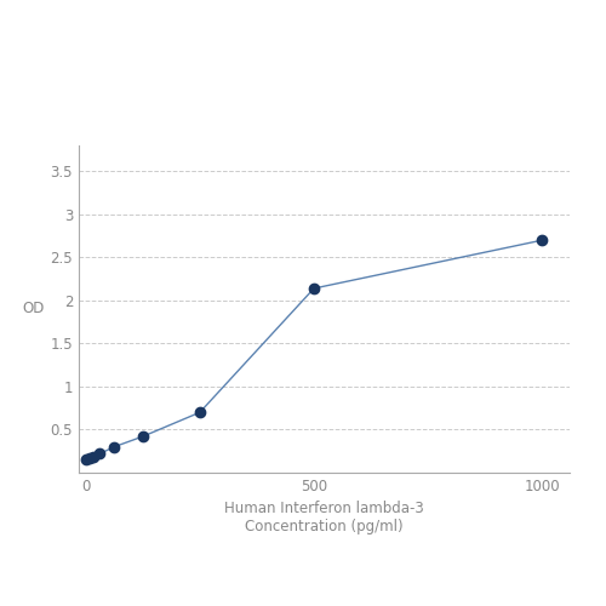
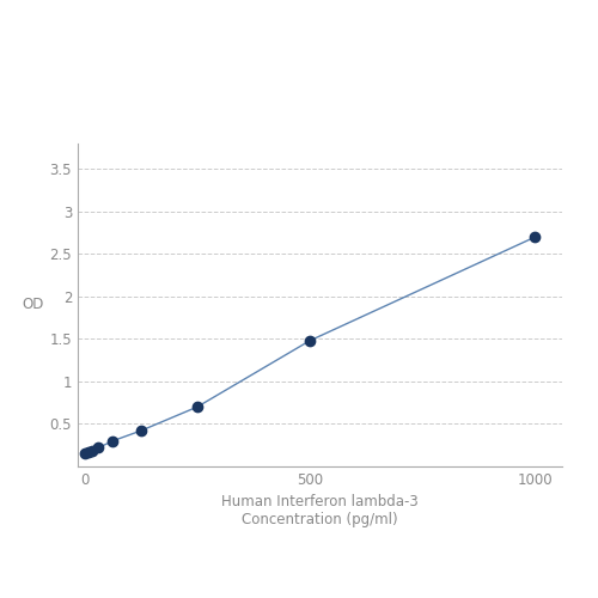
500: 2.14 -> 1.48
